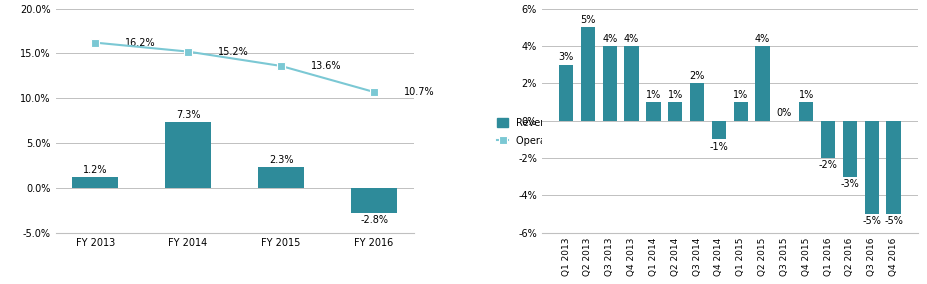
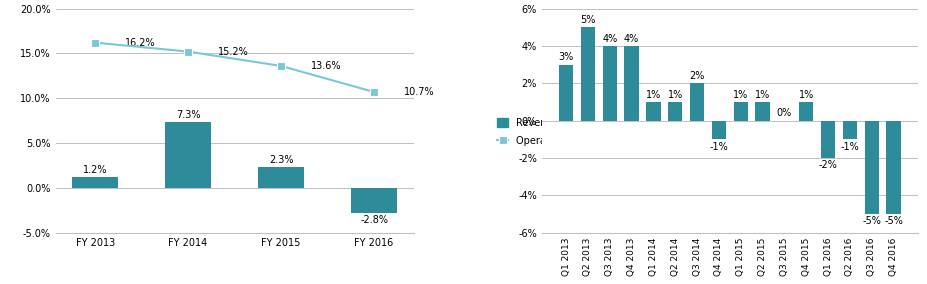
Q2 2015: 4% -> 1%
Q2 2016: -3% -> -1%
